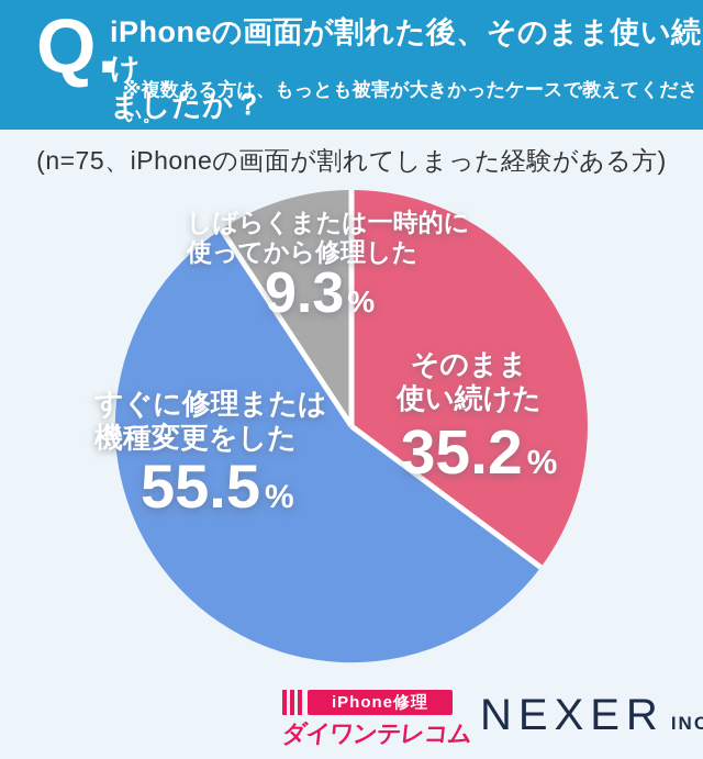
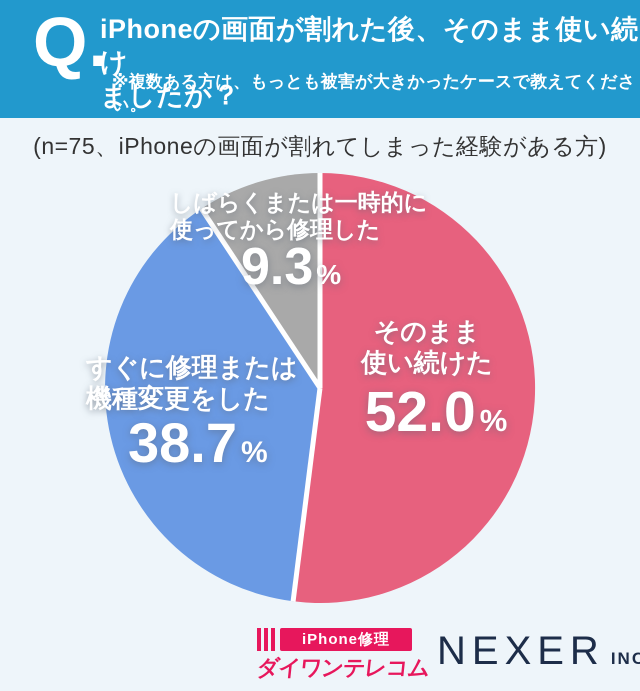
そのまま使い続けた: 35.2 -> 52.0
すぐに修理または機種変更をした: 55.5 -> 38.7
